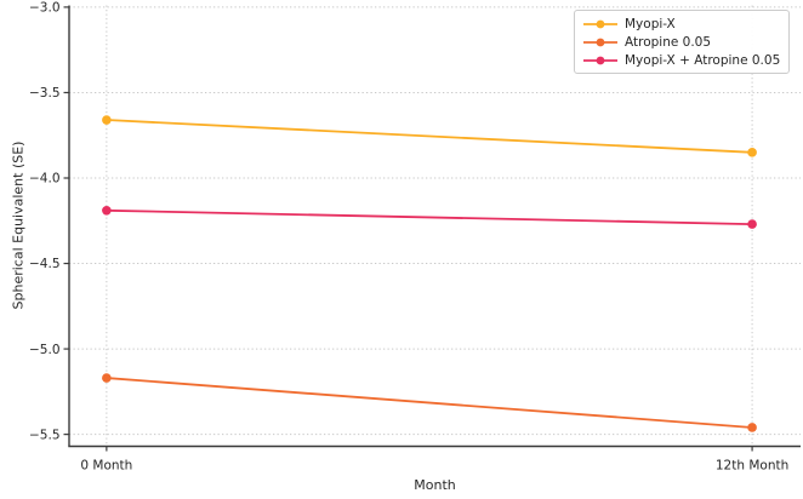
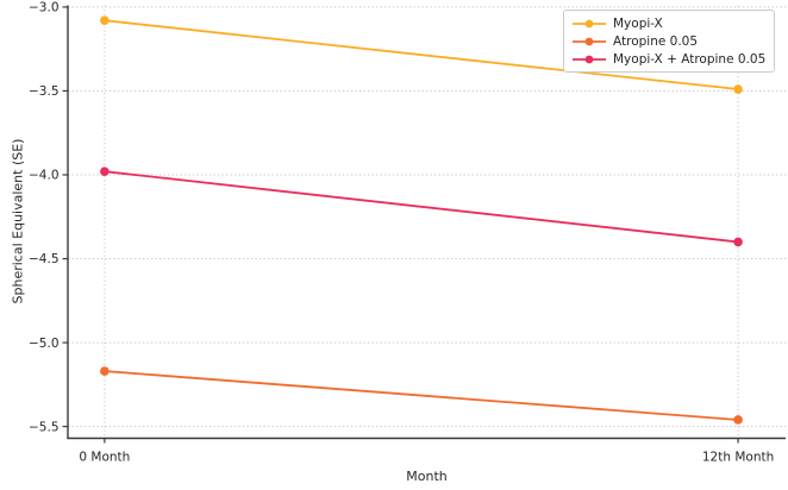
Myopi-X/0 Month: -3.66 -> -3.08
Myopi-X + Atropine 0.05/0 Month: -4.19 -> -3.98
Myopi-X/12th Month: -3.85 -> -3.49
Myopi-X + Atropine 0.05/12th Month: -4.27 -> -4.40
